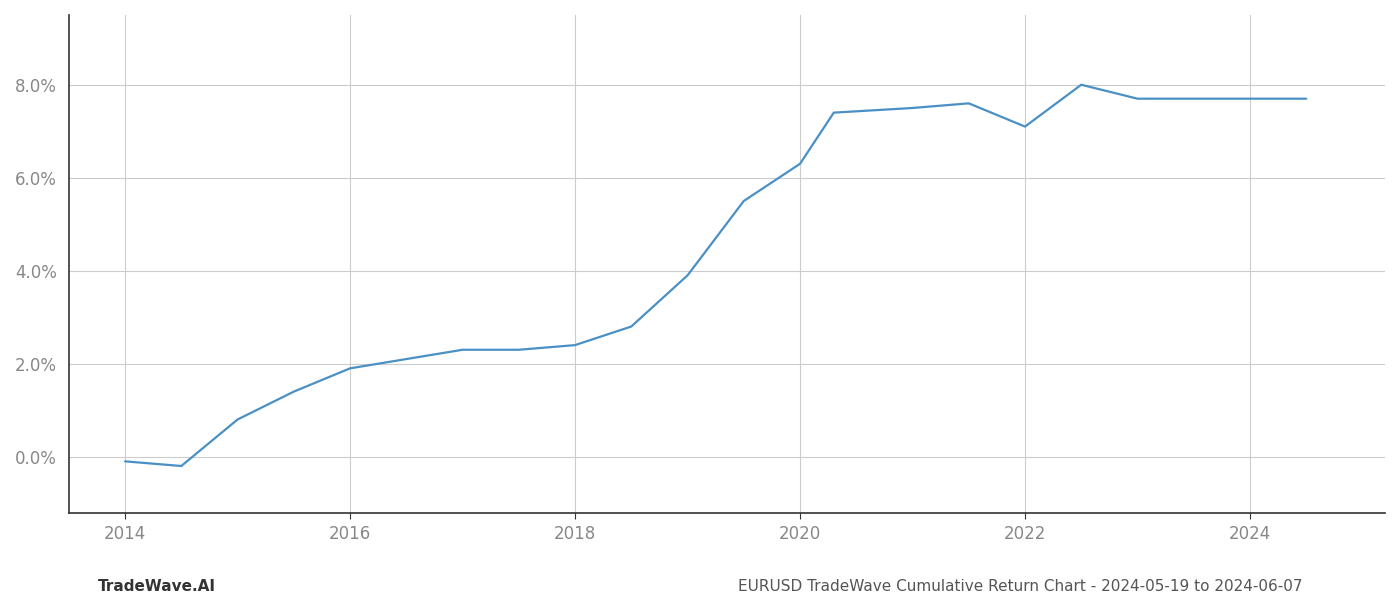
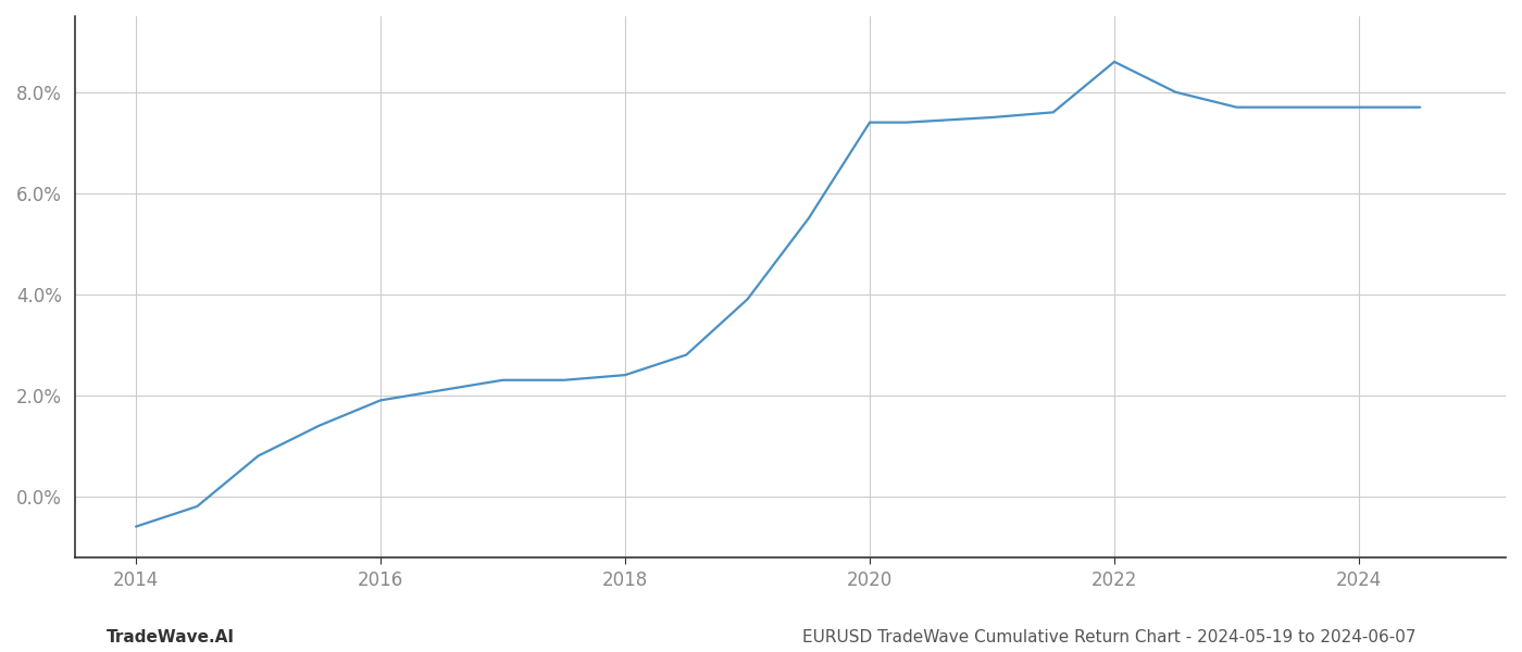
2014: -0.1% -> -0.6%
2020: 6.3% -> 7.4%
2022: 7.1% -> 8.6%
